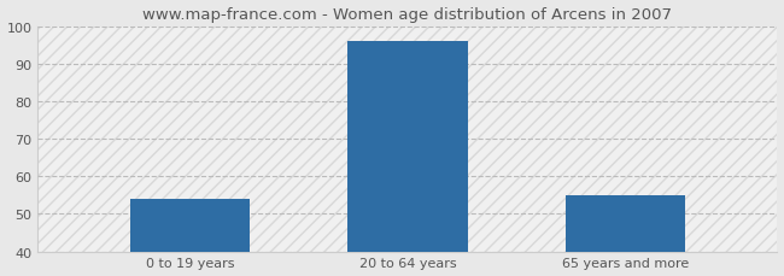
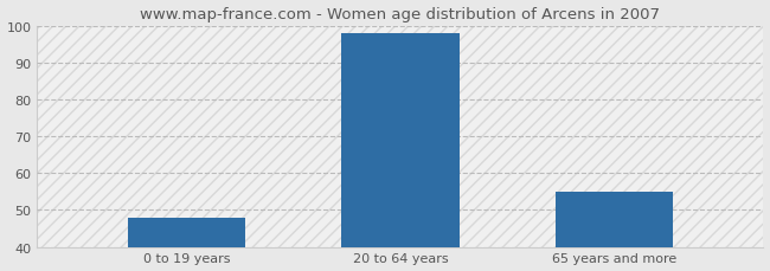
0 to 19 years: 54 -> 48
20 to 64 years: 96 -> 98
